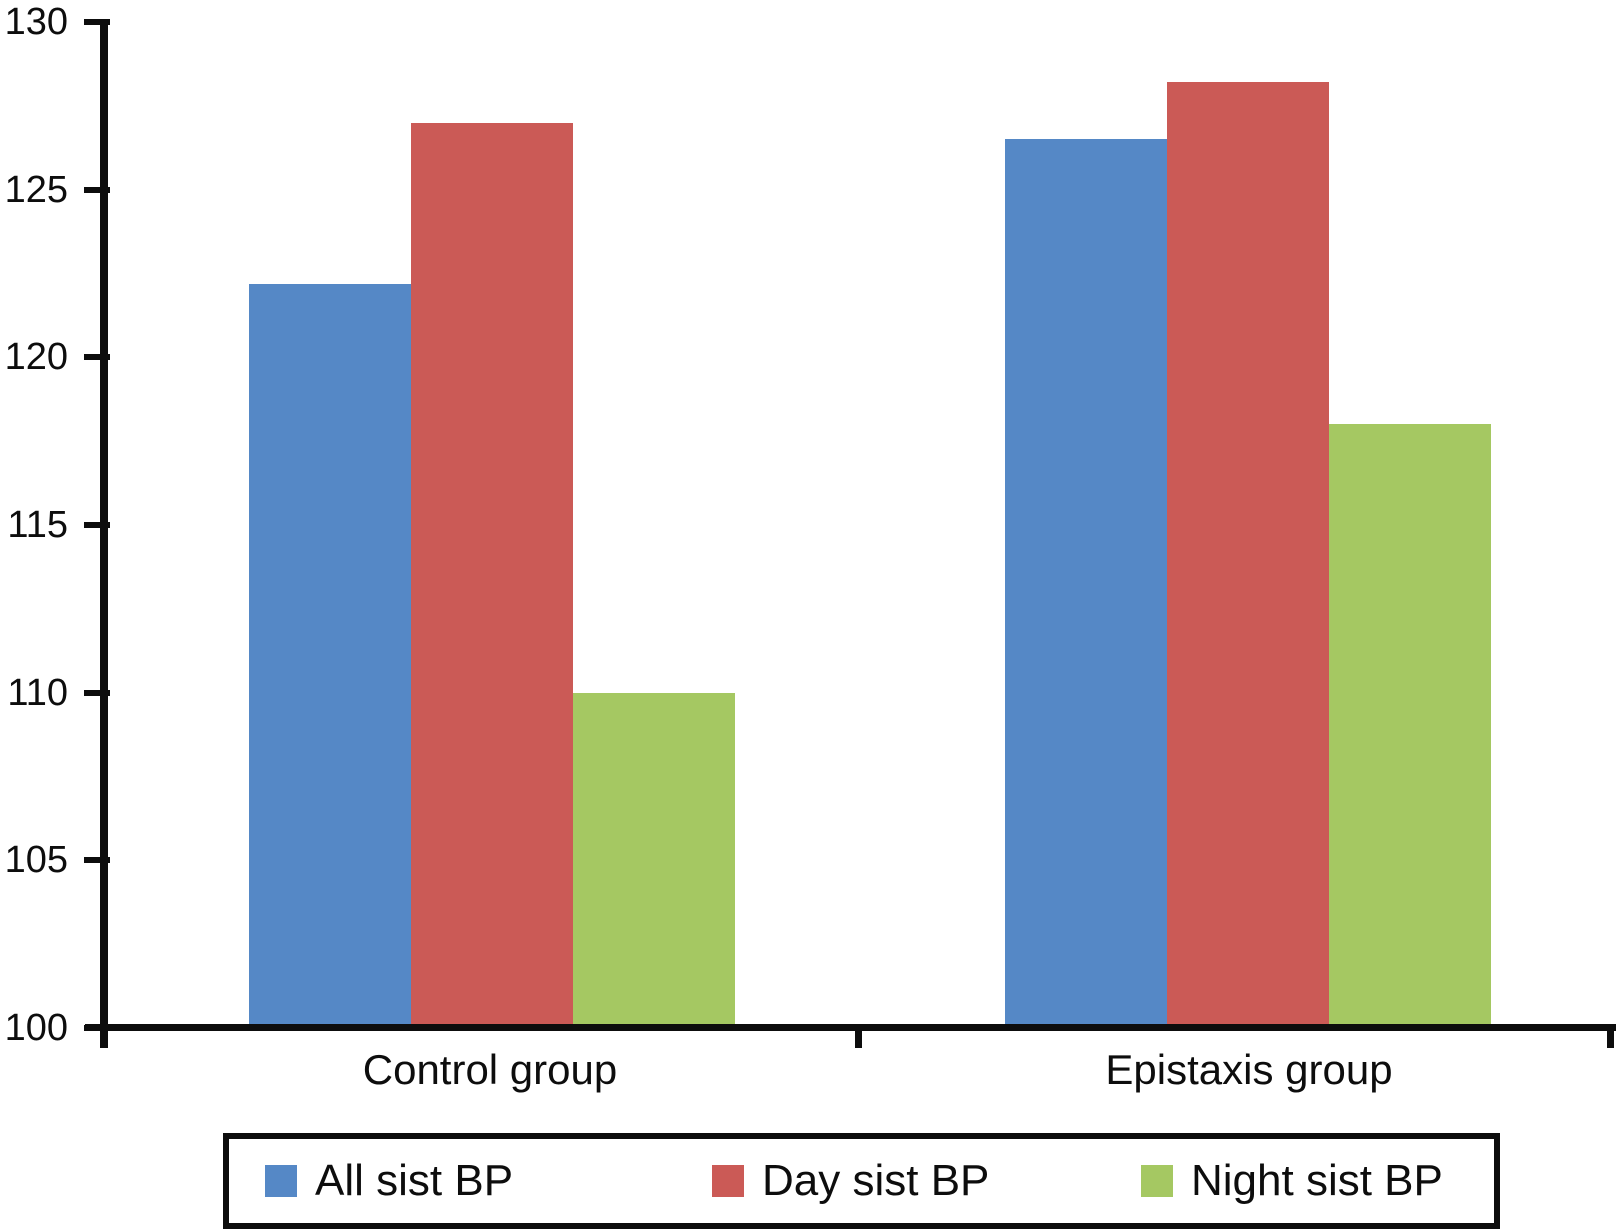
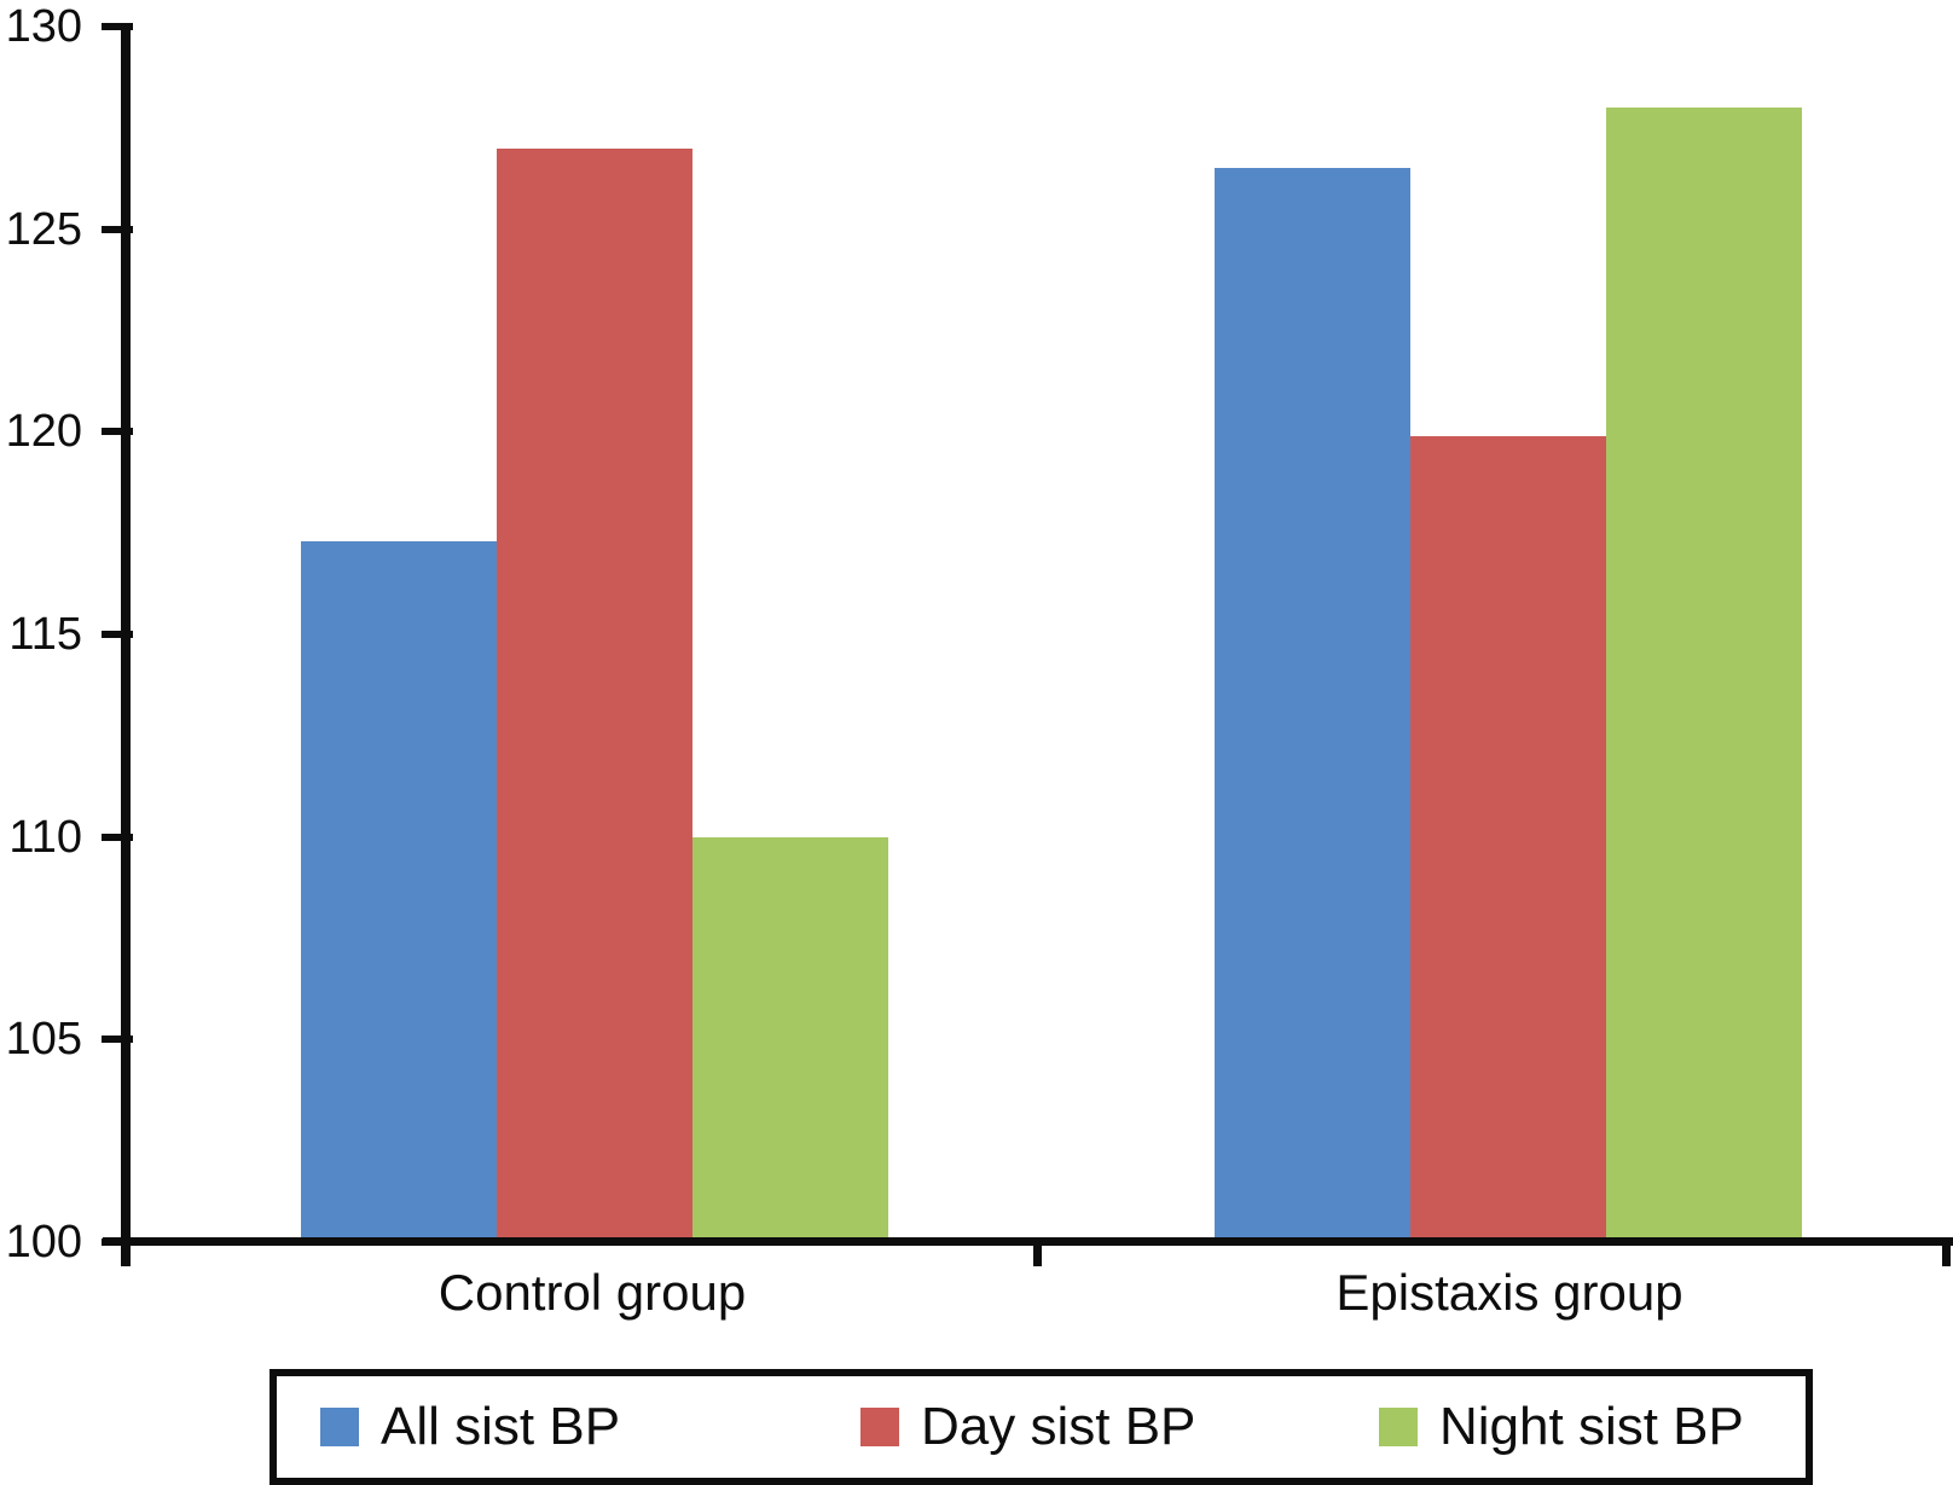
All sist BP/Control group: 122.2 -> 117.3
Day sist BP/Epistaxis group: 128.2 -> 119.9
Night sist BP/Epistaxis group: 118 -> 128
